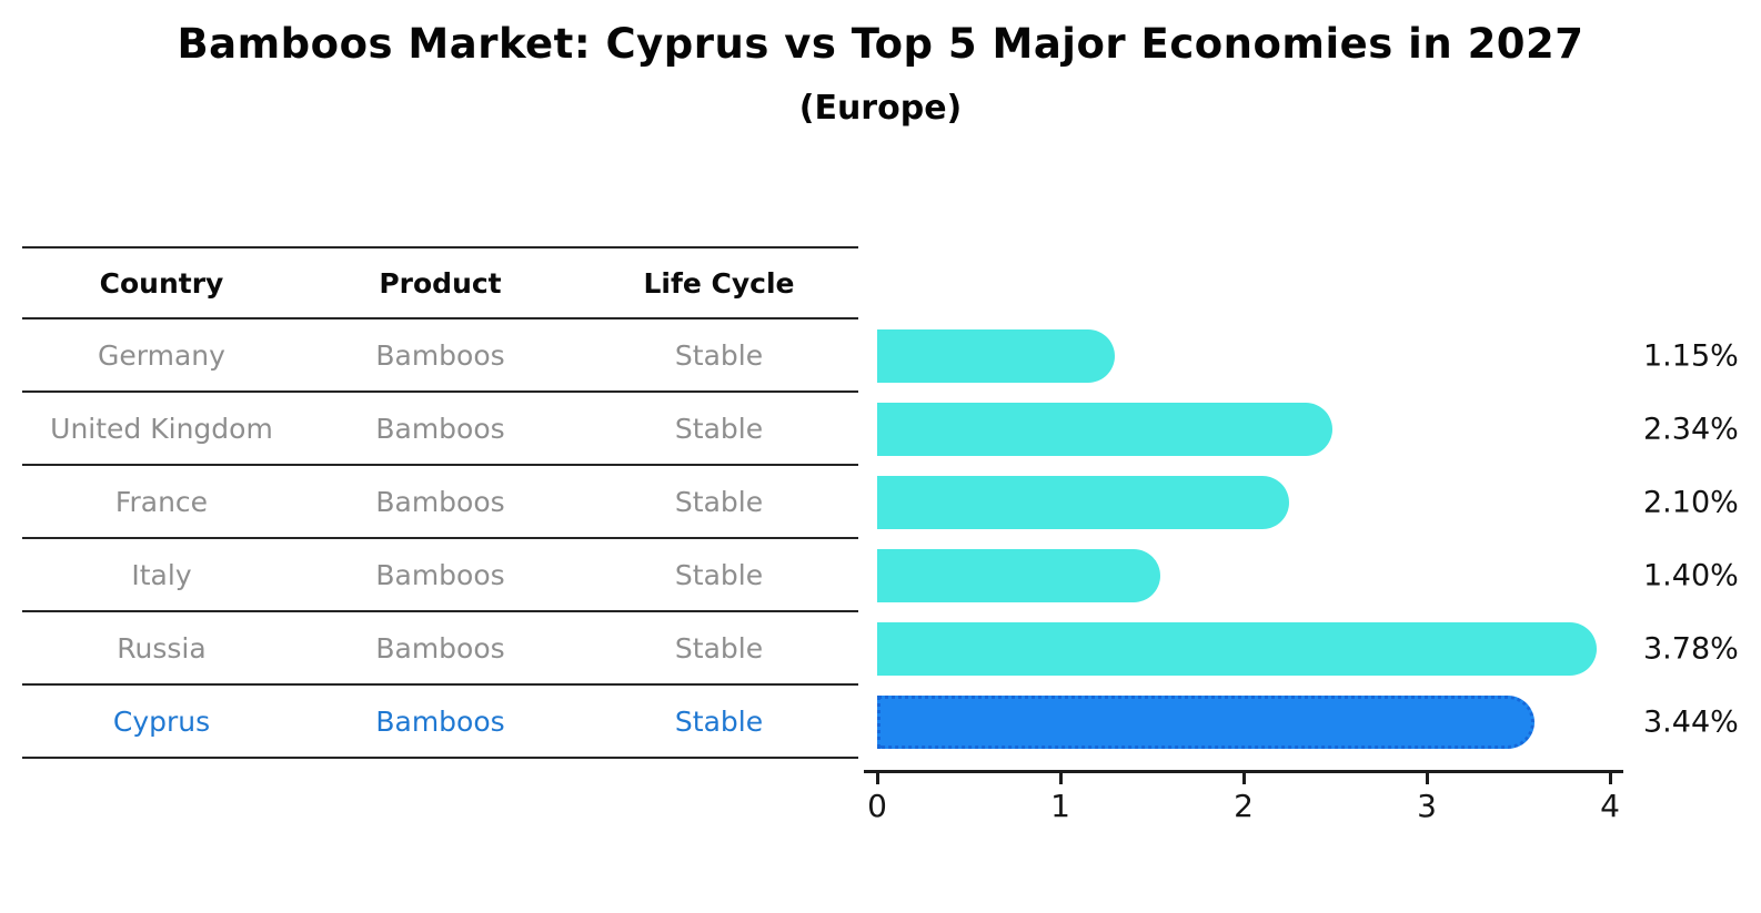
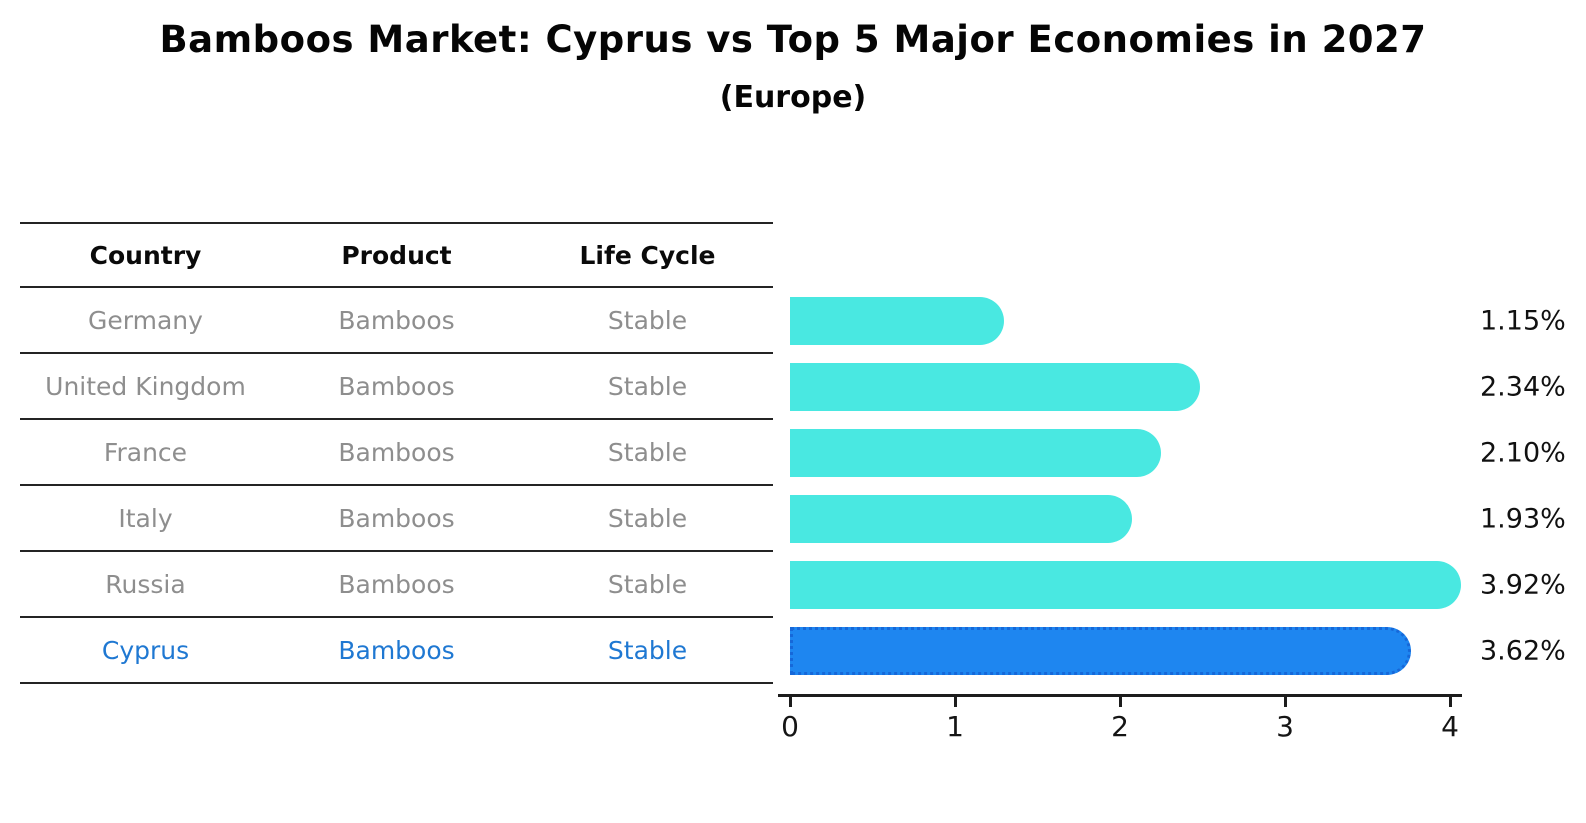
Italy: 1.40% -> 1.93%
Russia: 3.78% -> 3.92%
Cyprus: 3.44% -> 3.62%
